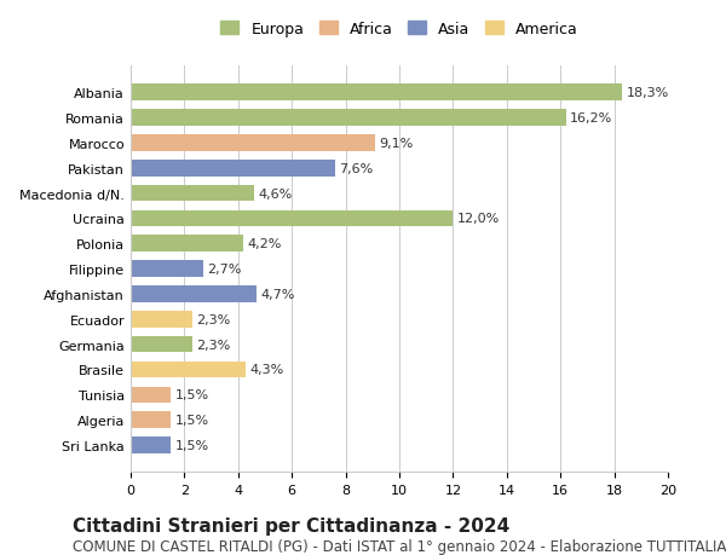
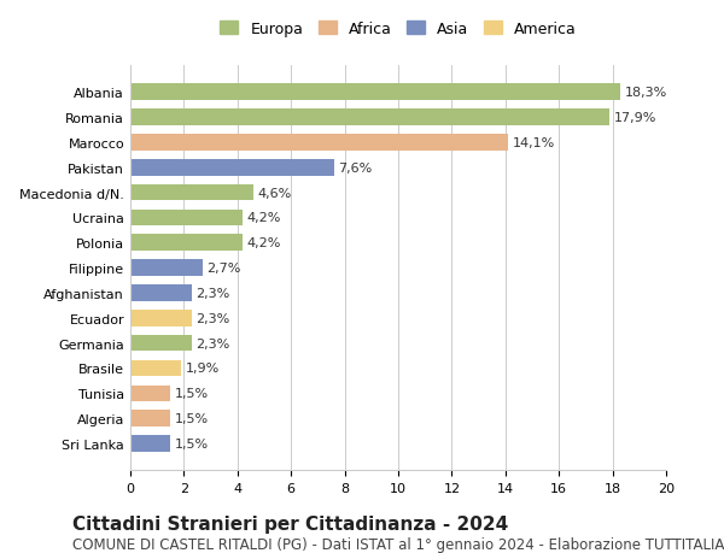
Romania: 16,2% -> 17,9%
Marocco: 9,1% -> 14,1%
Ucraina: 12,0% -> 4,2%
Afghanistan: 4,7% -> 2,3%
Brasile: 4,3% -> 1,9%
